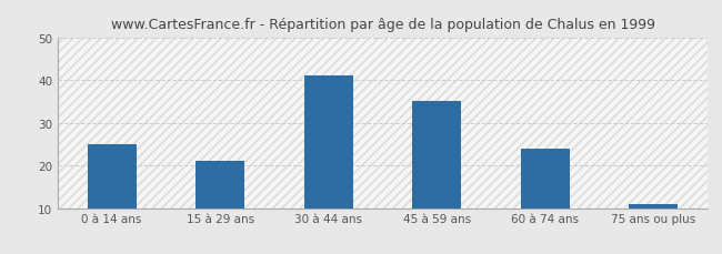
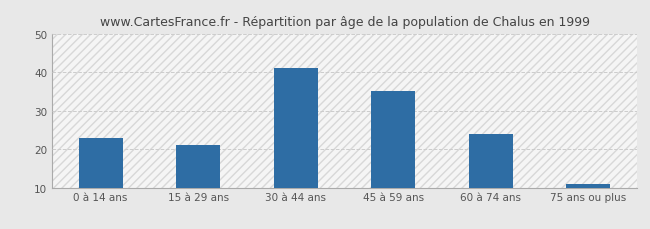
0 à 14 ans: 25 -> 23
